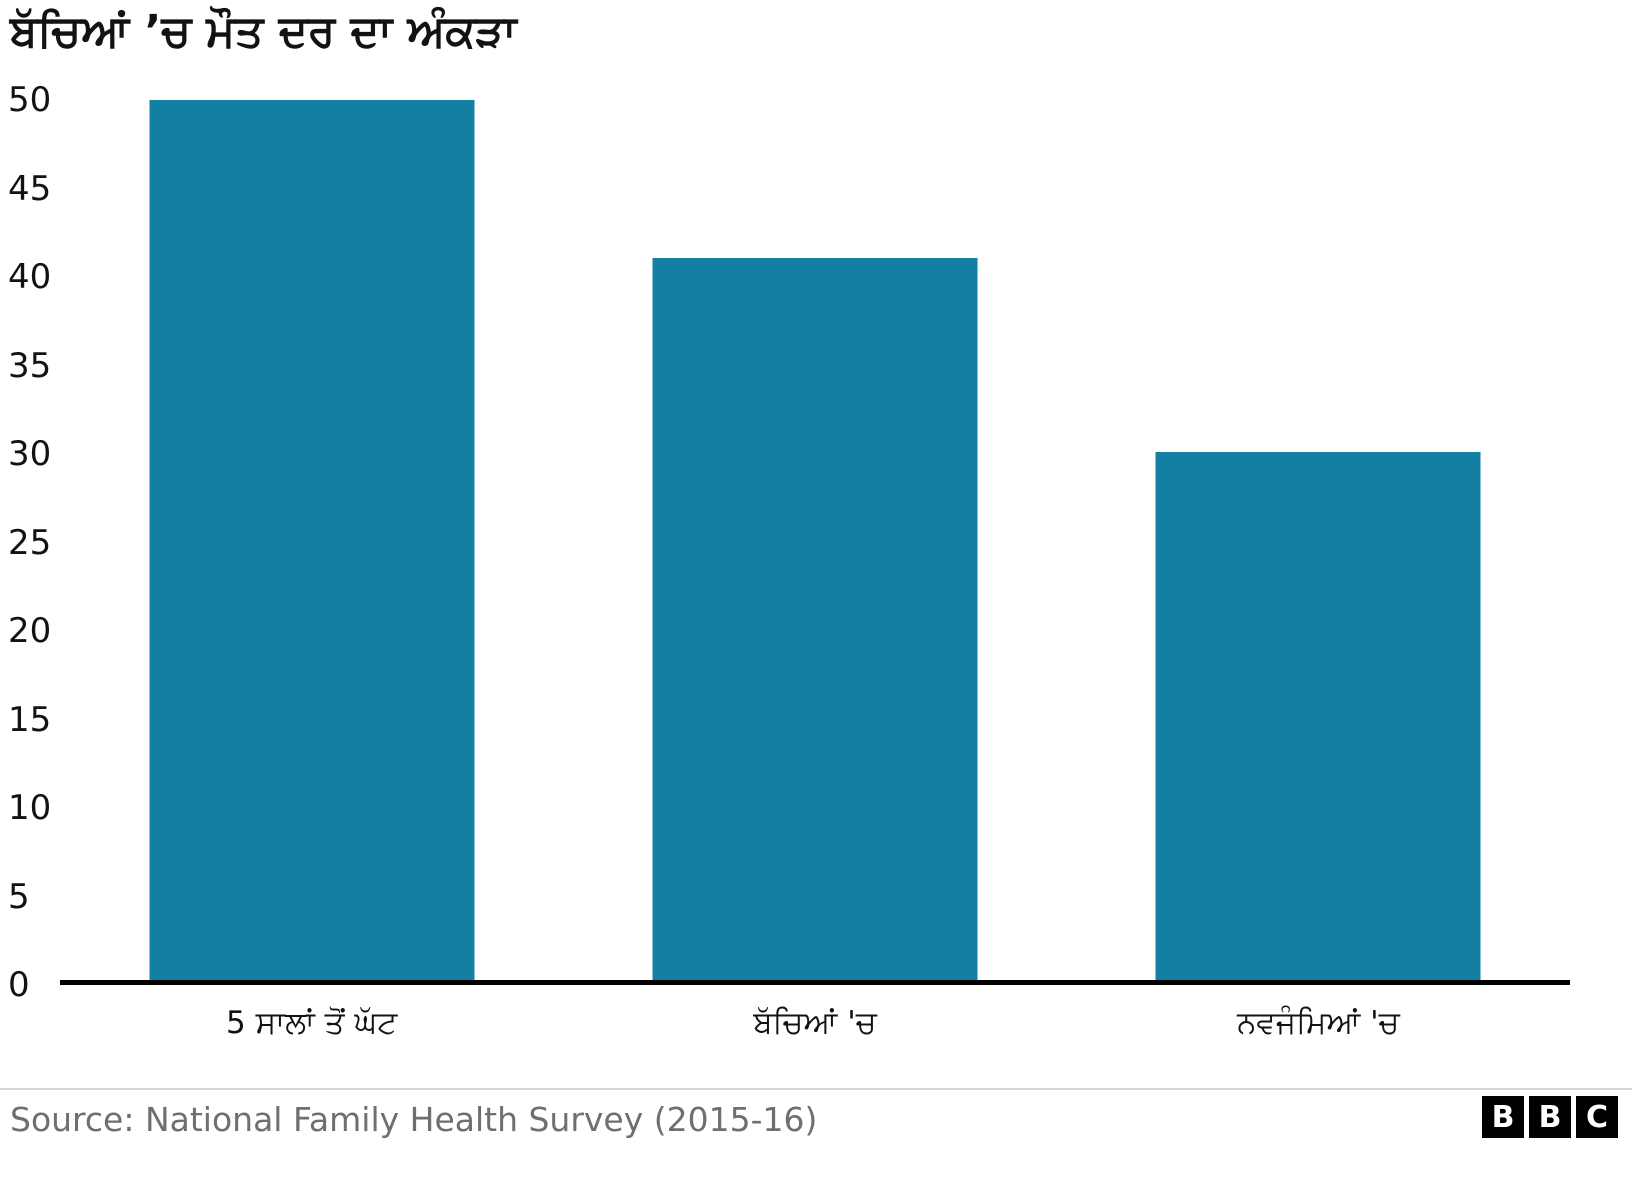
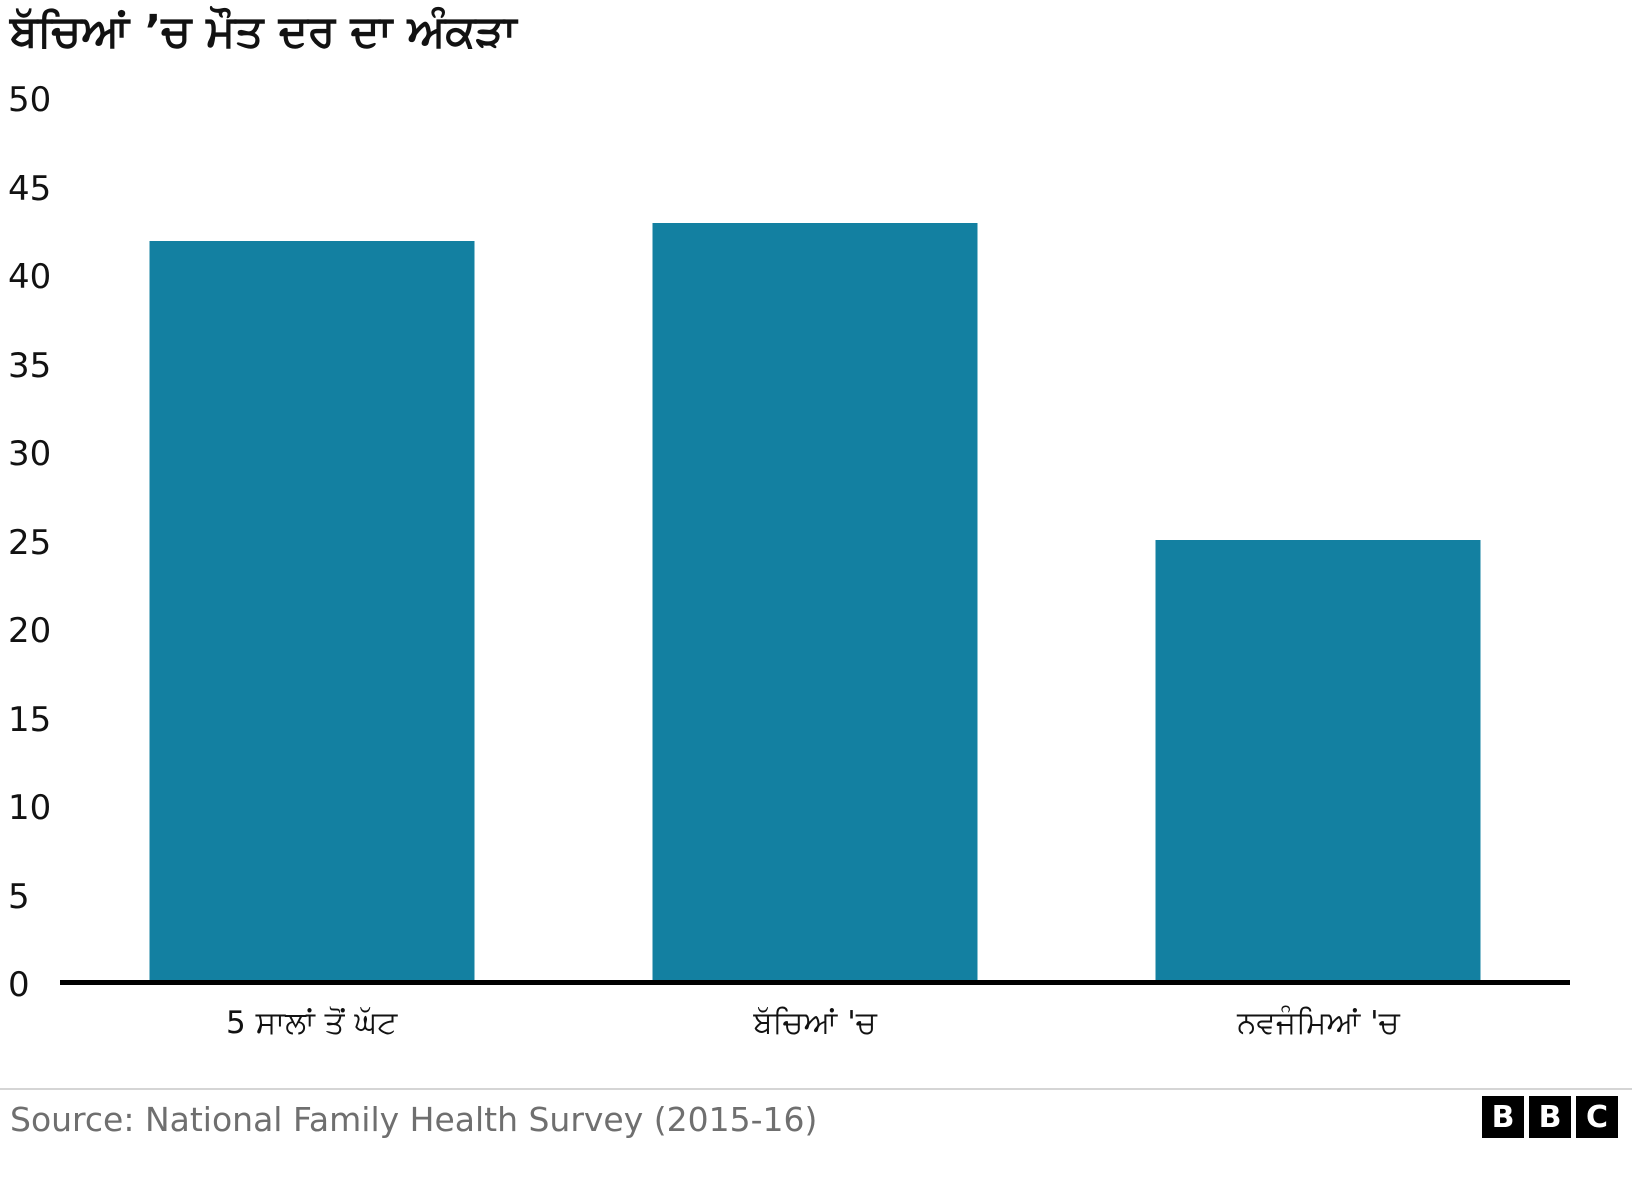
5 ਸਾਲਾਂ ਤੋਂ ਘੱਟ: 50 -> 42
ਬੱਚਿਆਂ 'ਚ: 41 -> 43
ਨਵਜੰਮਿਆਂ 'ਚ: 30 -> 25
